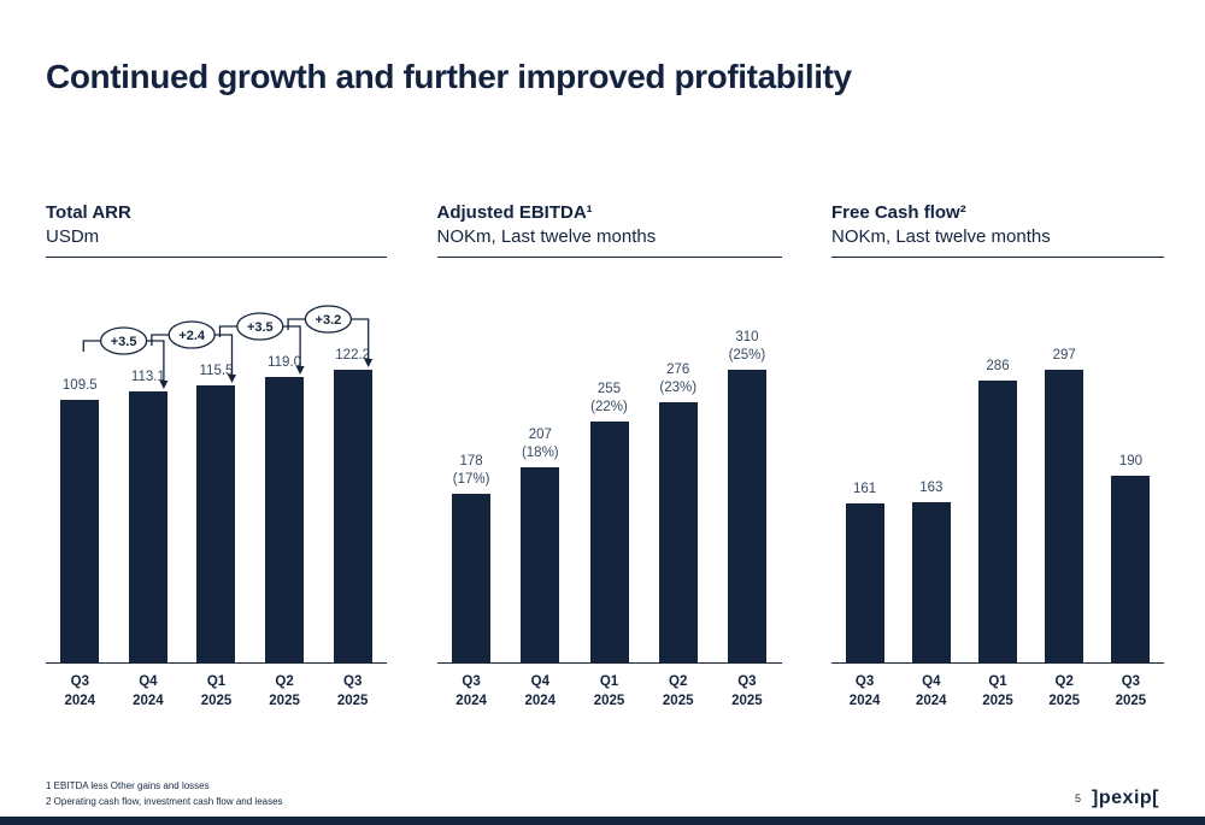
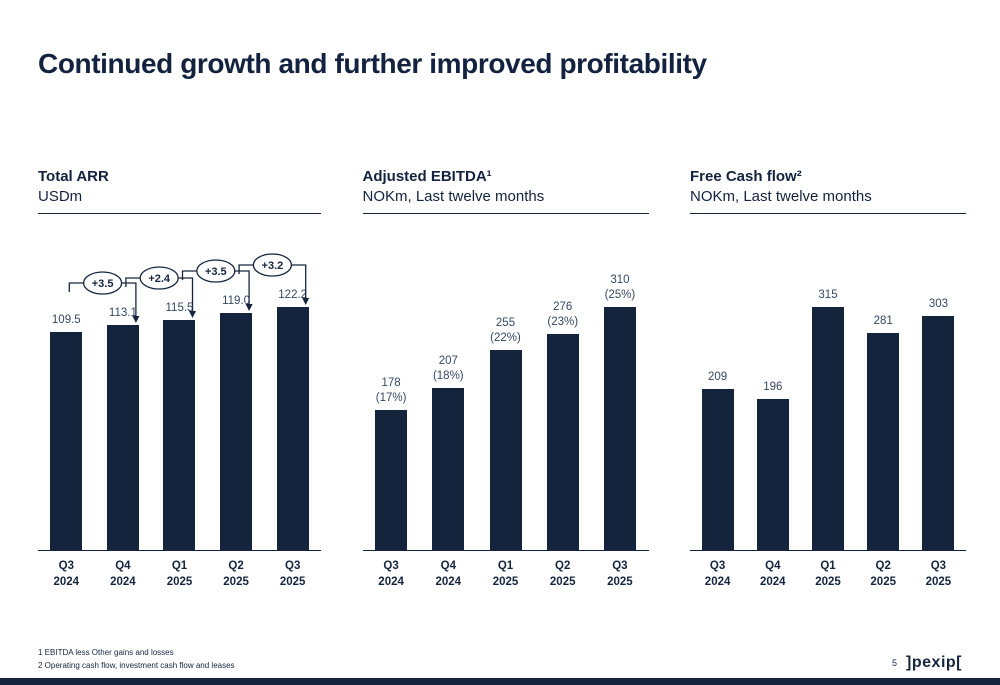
Free Cash flow²/Q3 2024: 161 -> 209
Free Cash flow²/Q4 2024: 163 -> 196
Free Cash flow²/Q1 2025: 286 -> 315
Free Cash flow²/Q2 2025: 297 -> 281
Free Cash flow²/Q3 2025: 190 -> 303
